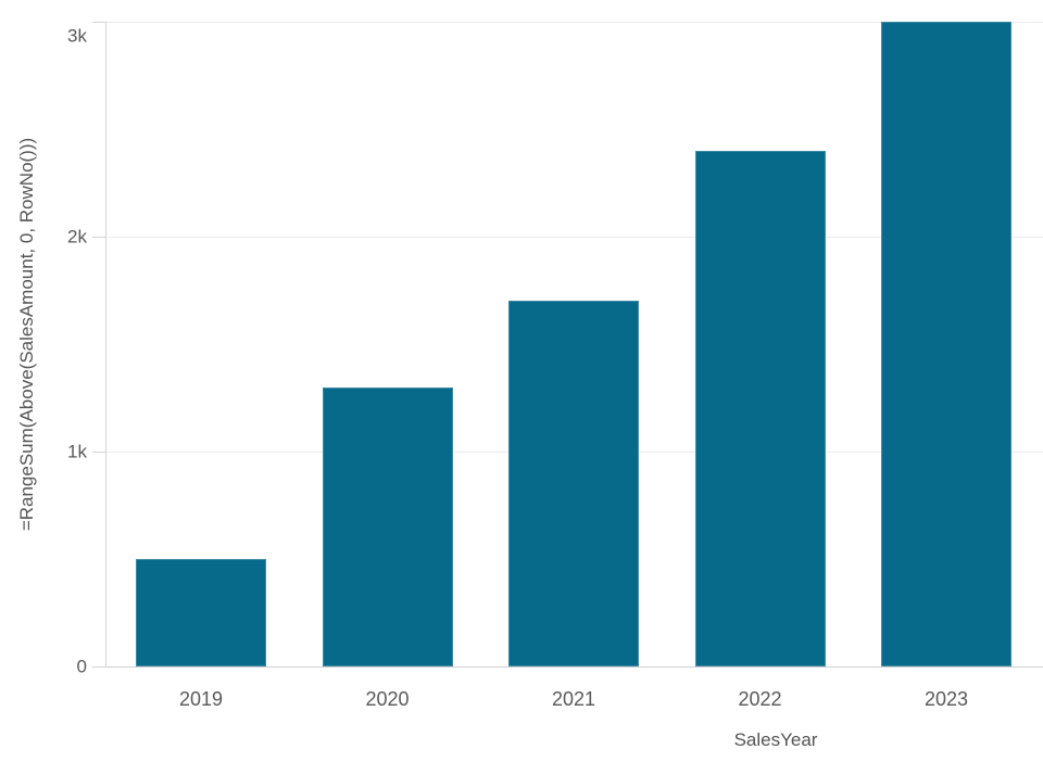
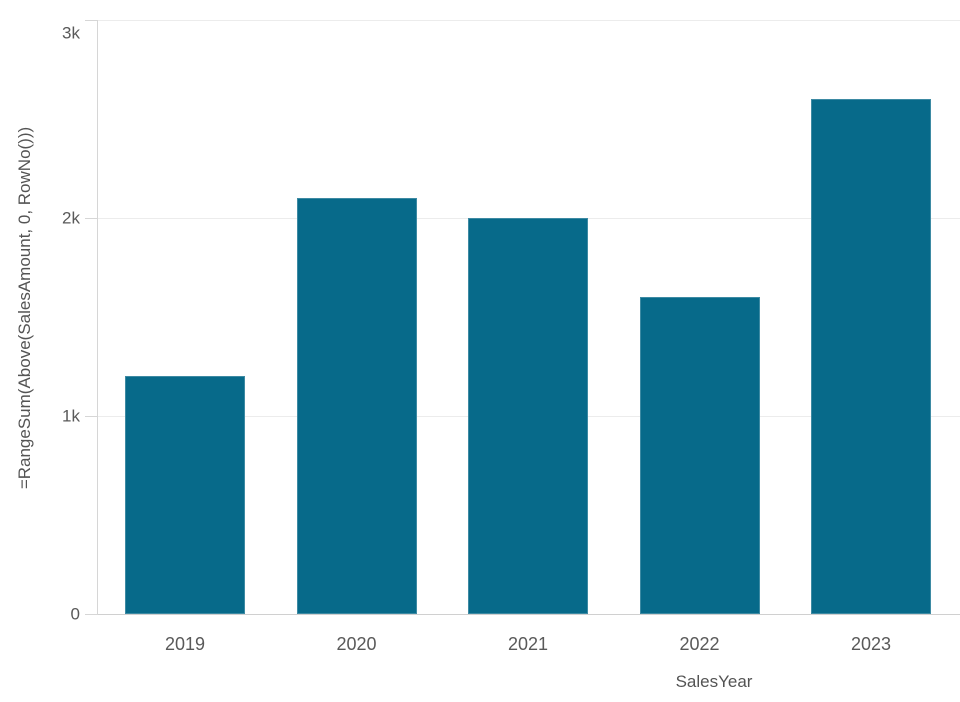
2019: 0.5k -> 1.2k
2020: 1.3k -> 2.1k
2021: 1.7k -> 2.0k
2022: 2.4k -> 1.6k
2023: 3.0k -> 2.6k
